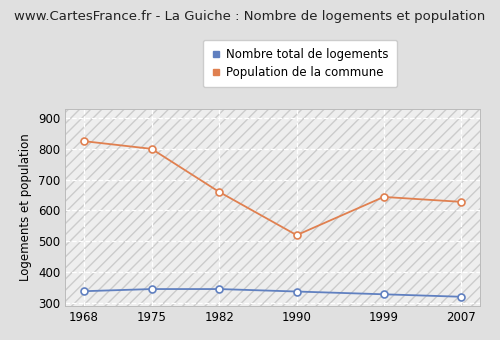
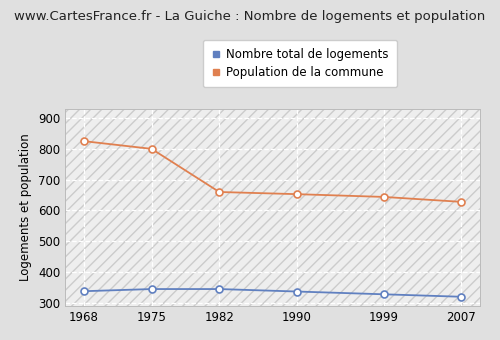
Population de la commune/1990: 520 -> 653
